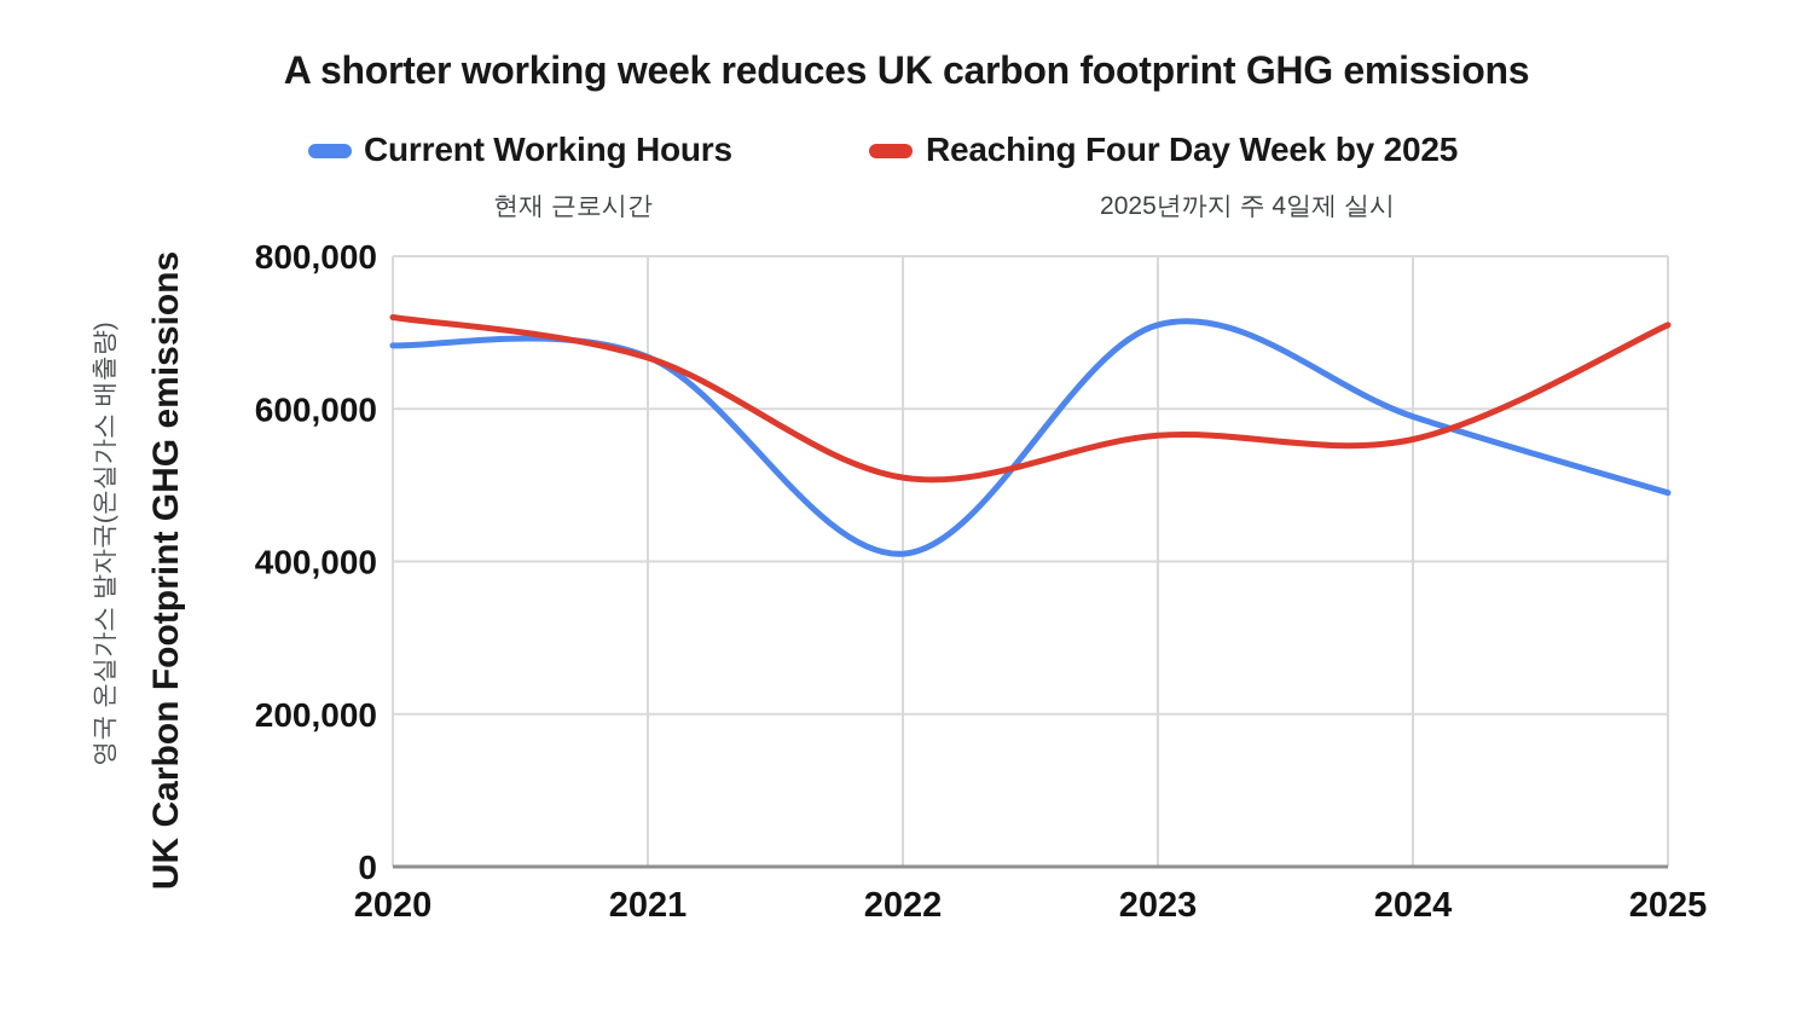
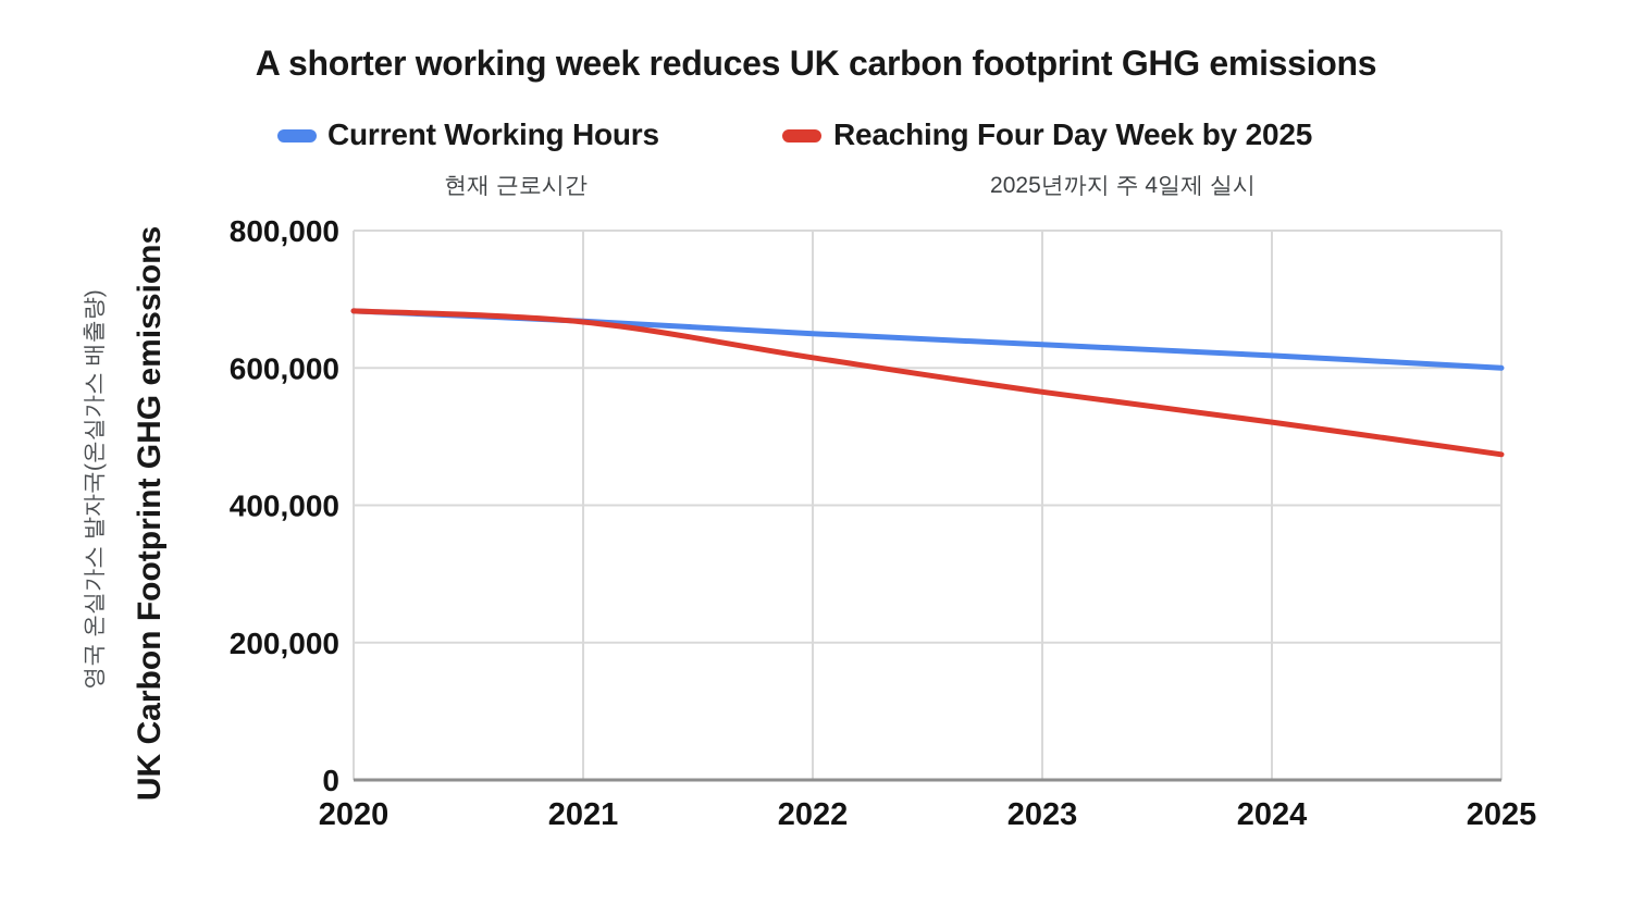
Reaching Four Day Week by 2025/2020: 720000 -> 680000
Current Working Hours/2022: 410000 -> 650000
Reaching Four Day Week by 2025/2022: 510000 -> 620000
Current Working Hours/2023: 710000 -> 630000
Current Working Hours/2024: 590000 -> 620000
Reaching Four Day Week by 2025/2024: 560000 -> 520000
Current Working Hours/2025: 490000 -> 600000
Reaching Four Day Week by 2025/2025: 710000 -> 470000
